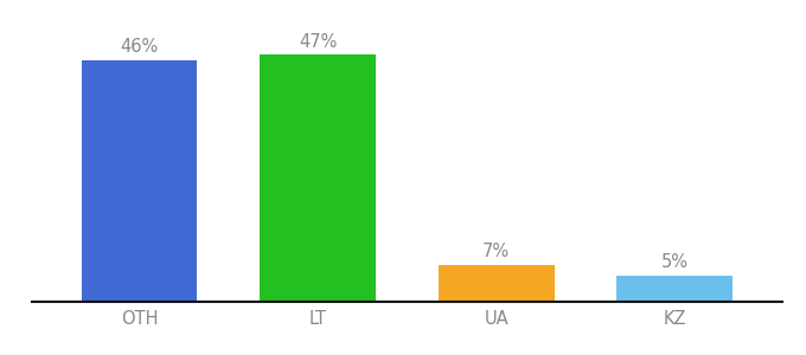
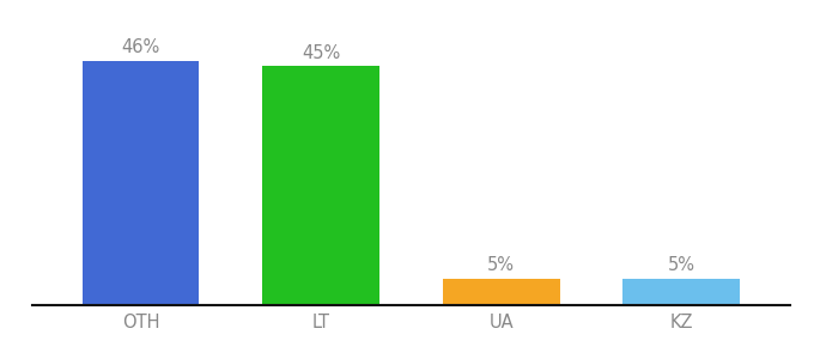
LT: 47% -> 45%
UA: 7% -> 5%
